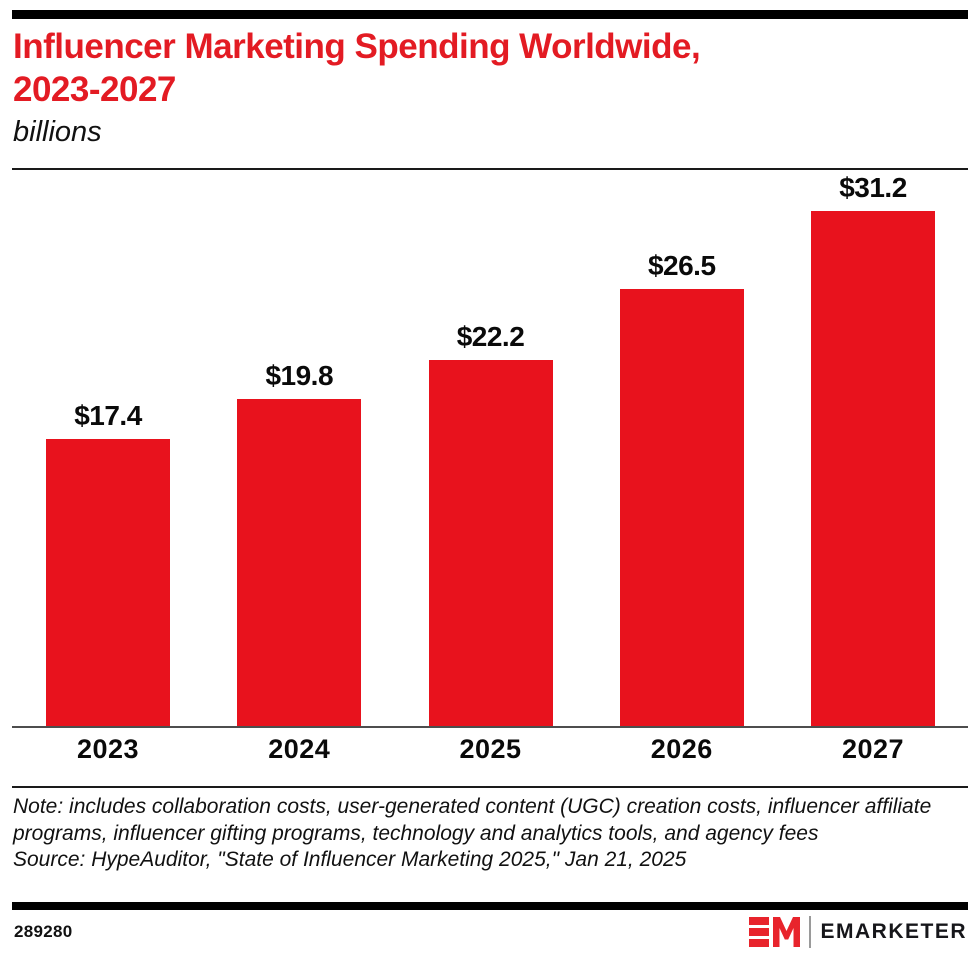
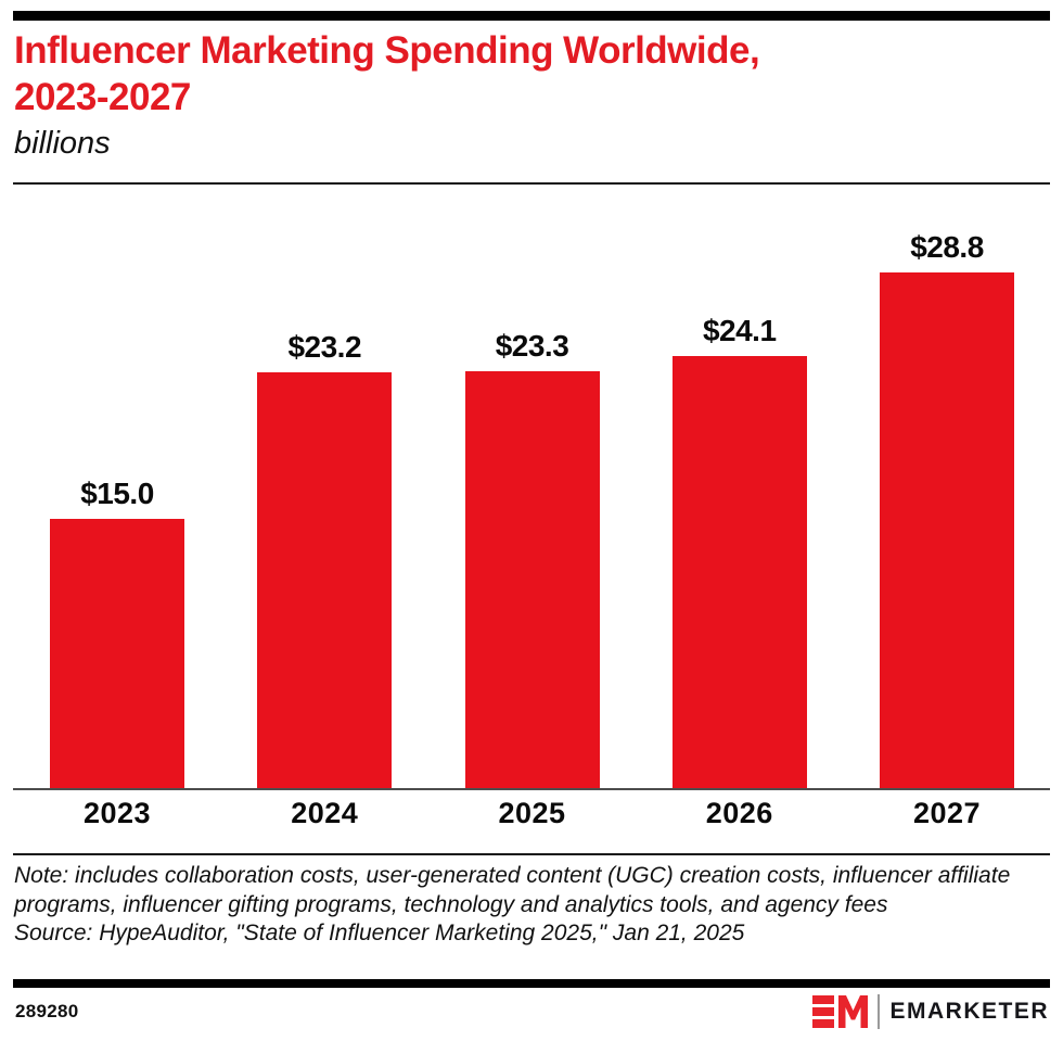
2023: $17.4 -> $15.0
2024: $19.8 -> $23.2
2025: $22.2 -> $23.3
2026: $26.5 -> $24.1
2027: $31.2 -> $28.8
